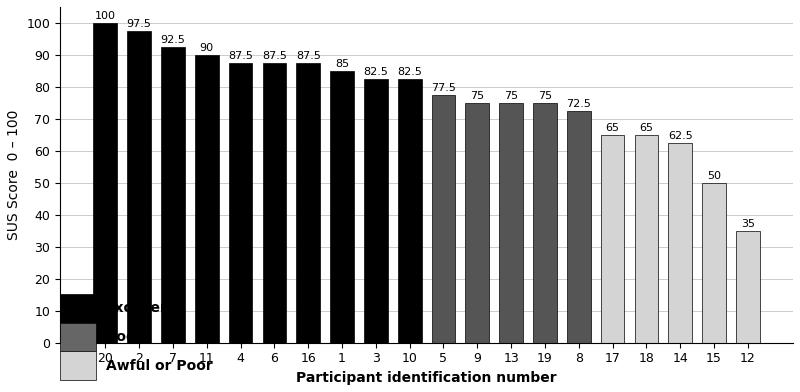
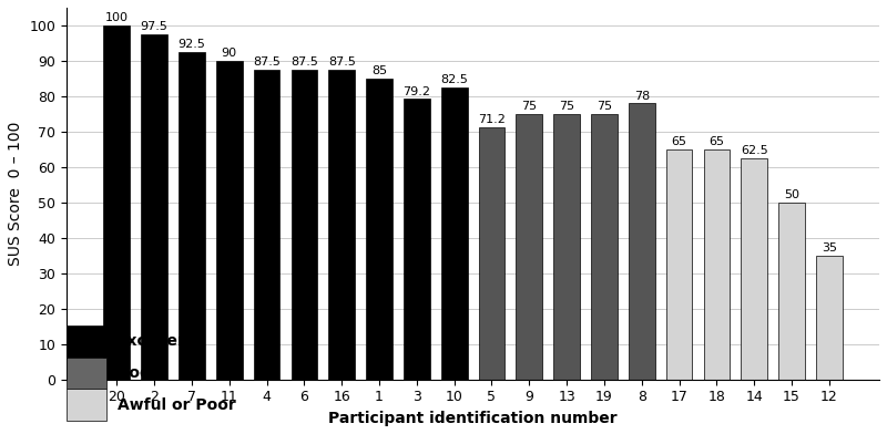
3: 82.5 -> 79.2
5: 77.5 -> 71.2
8: 72.5 -> 78
